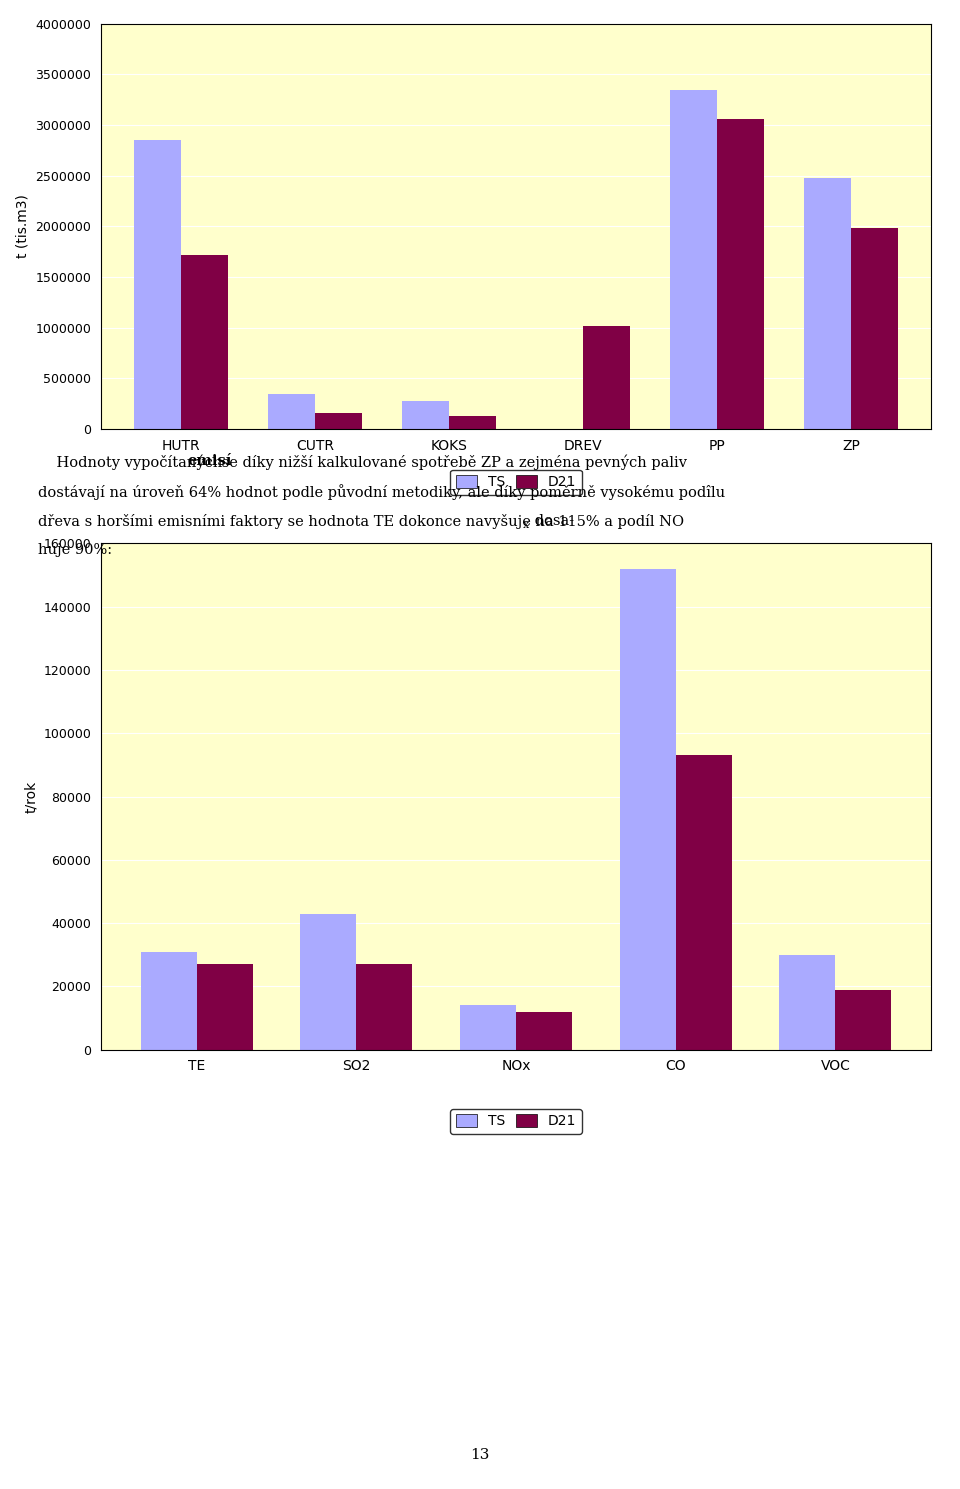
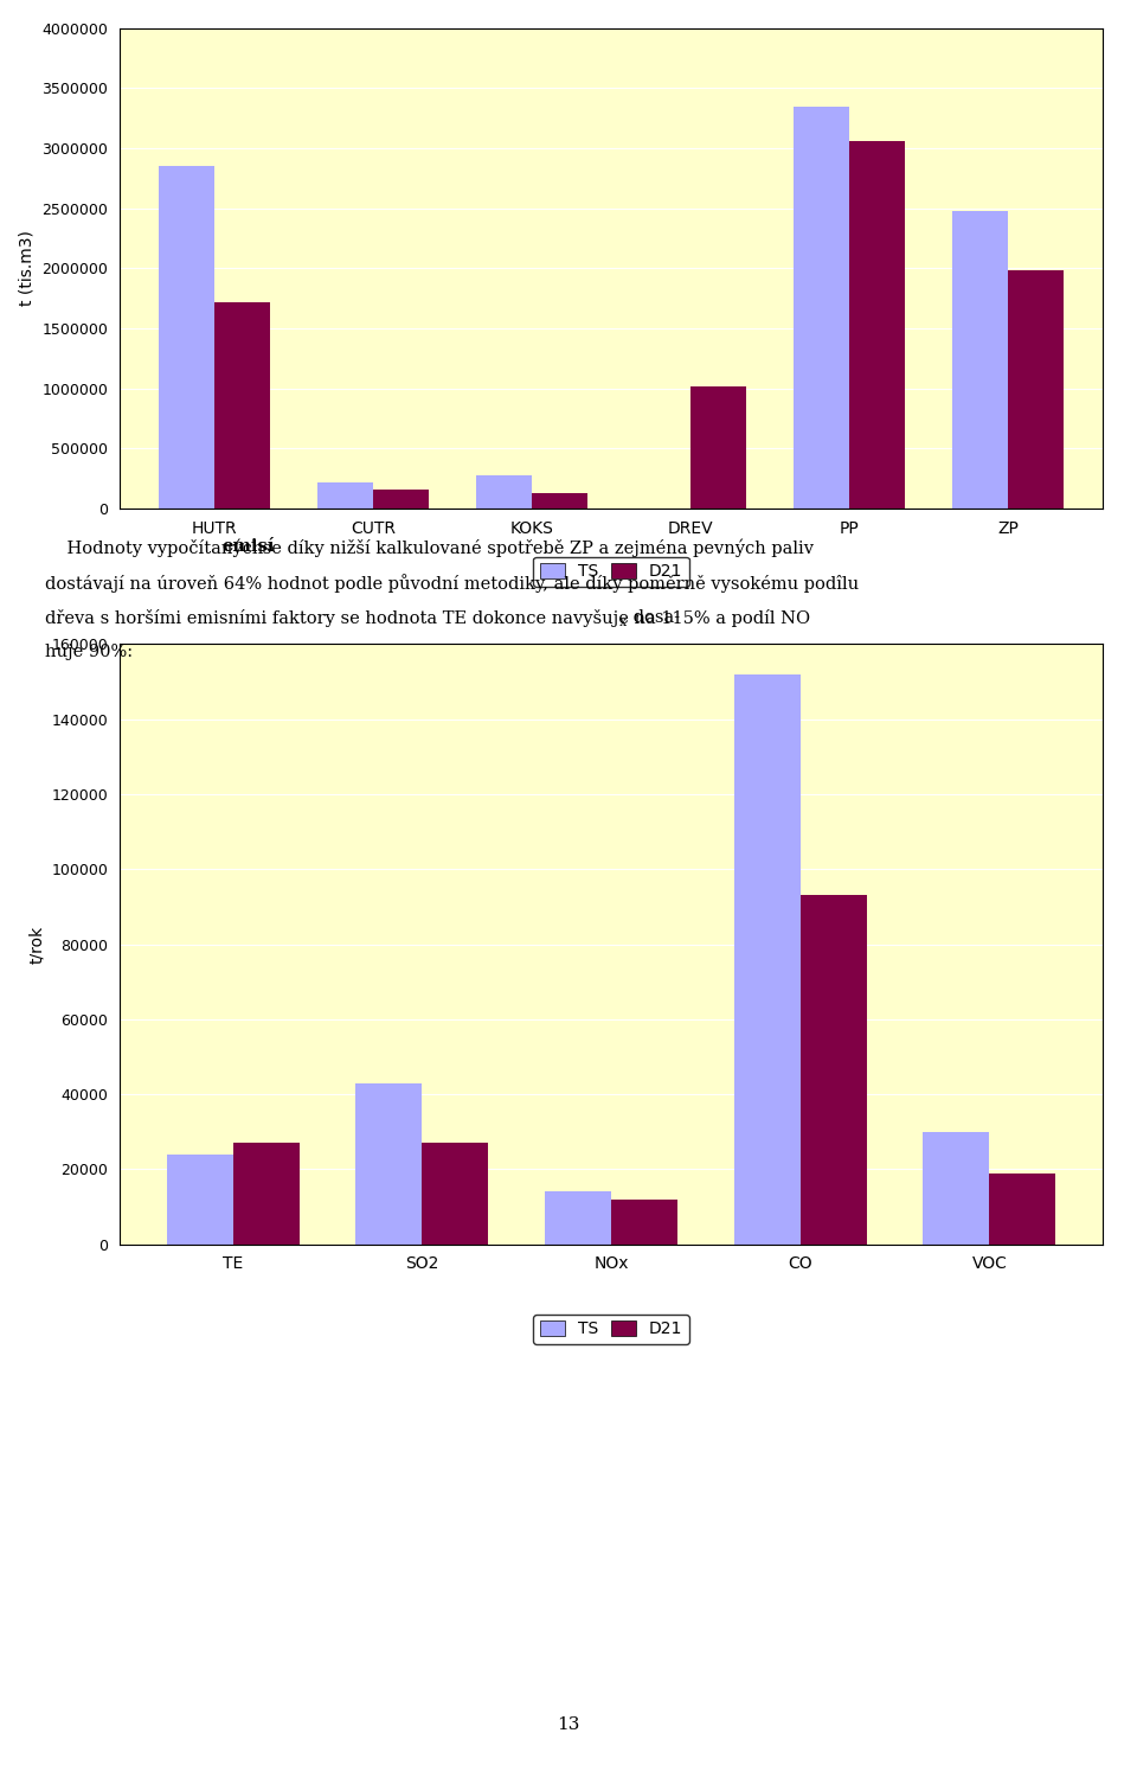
TS/CUTR: 340000 -> 220000
TS/TE: 31000 -> 24000
